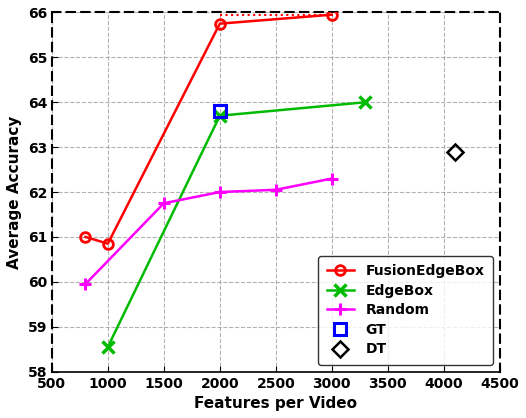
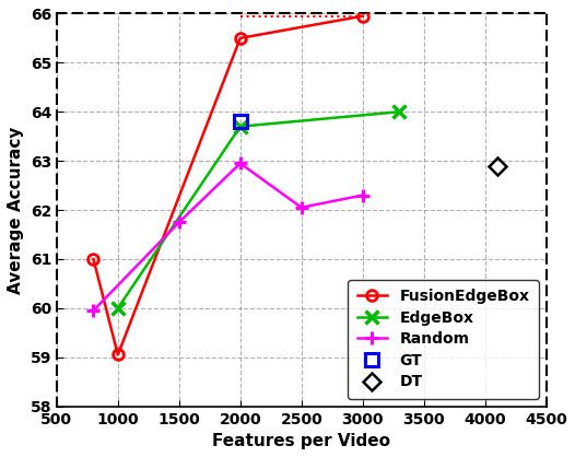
FusionEdgeBox/1000: 60.85 -> 59.05
EdgeBox/1000: 58.55 -> 60.00
FusionEdgeBox/2000: 65.75 -> 65.50
Random/2000: 62.00 -> 62.95
